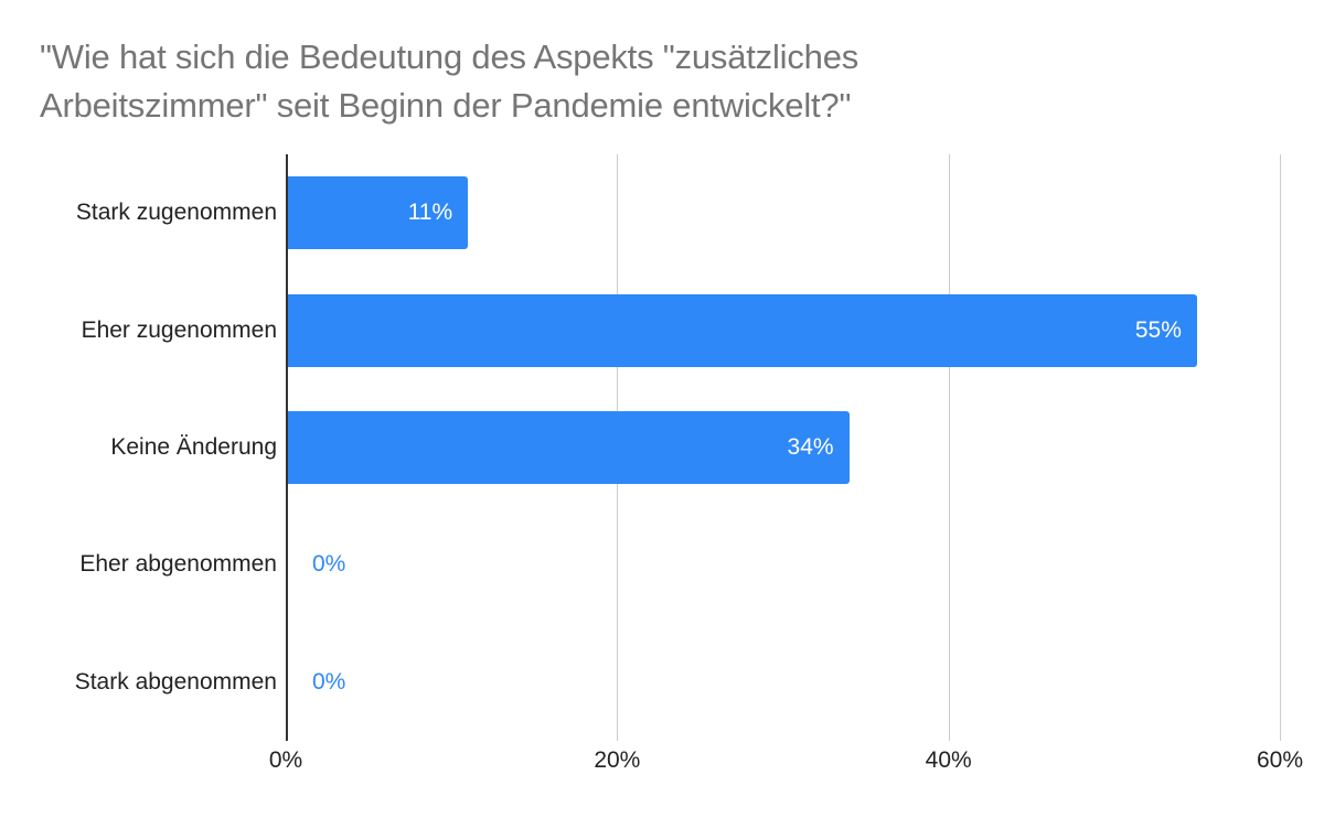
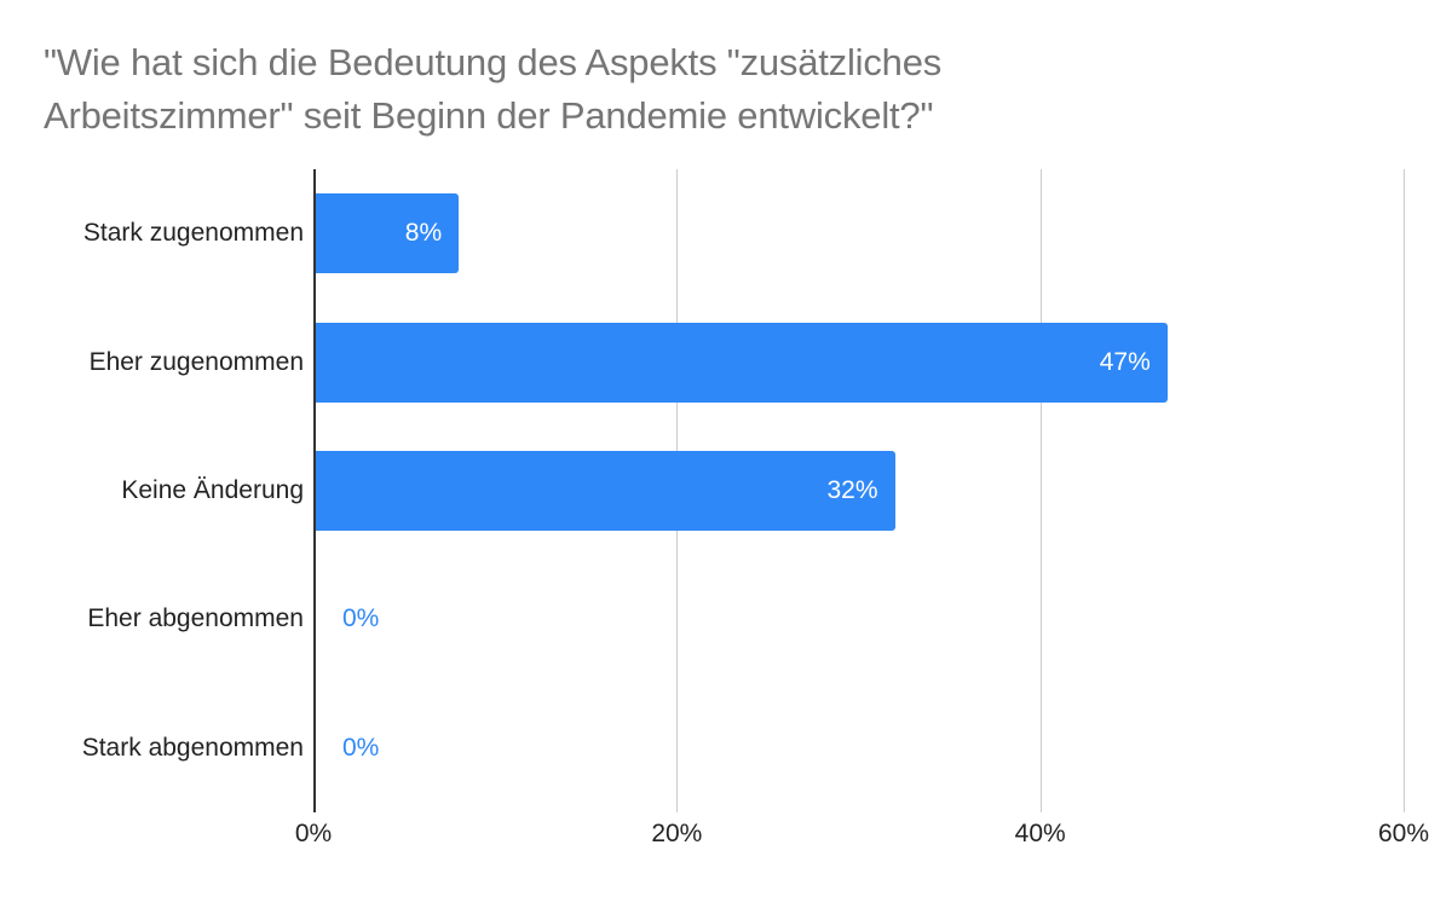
Stark zugenommen: 11% -> 8%
Eher zugenommen: 55% -> 47%
Keine Änderung: 34% -> 32%
